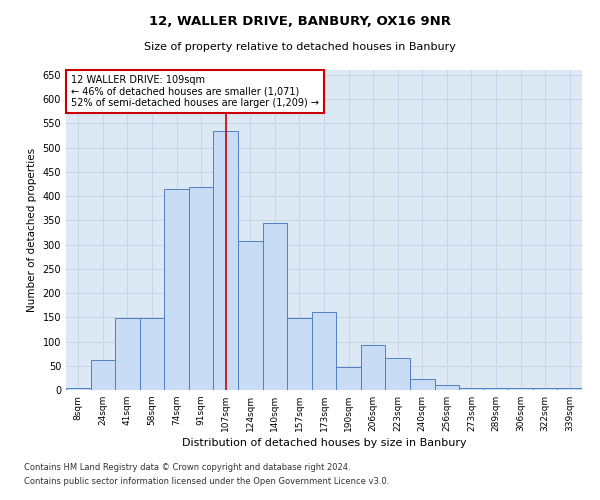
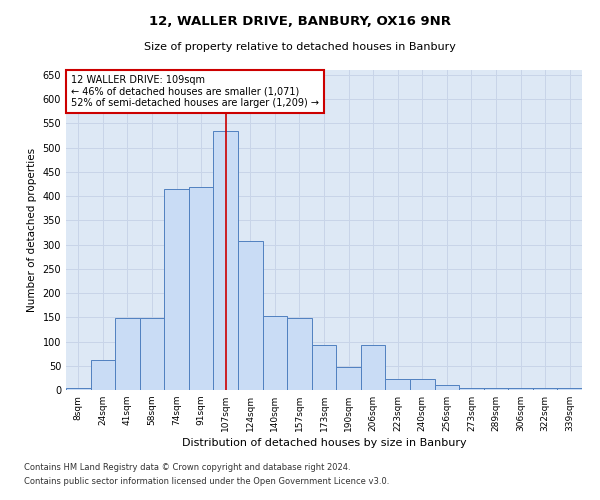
140sqm: 345 -> 152
173sqm: 160 -> 92
223sqm: 65 -> 22
